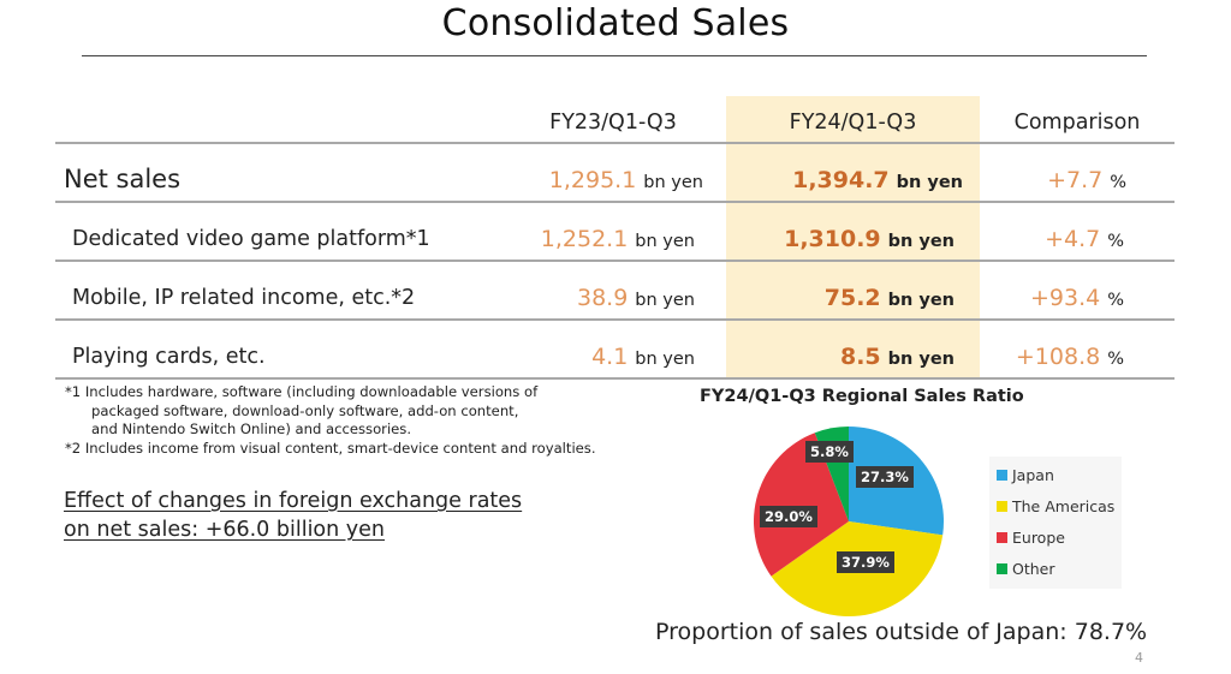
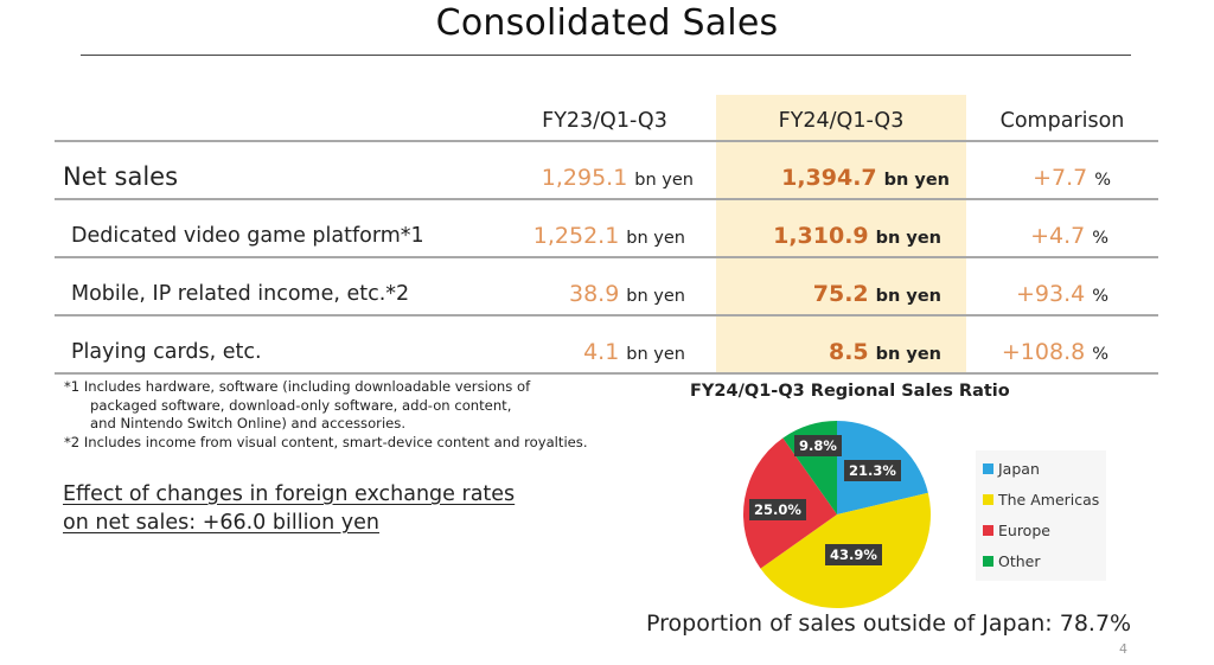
Japan: 27.3% -> 21.3%
The Americas: 37.9% -> 43.9%
Europe: 29.0% -> 25.0%
Other: 5.8% -> 9.8%
